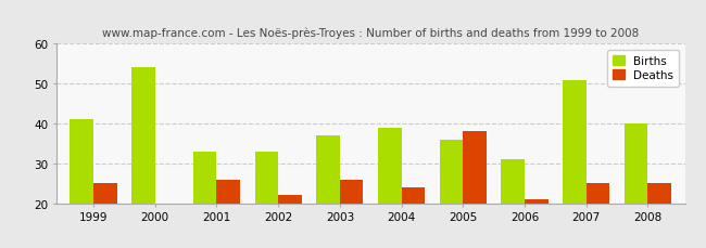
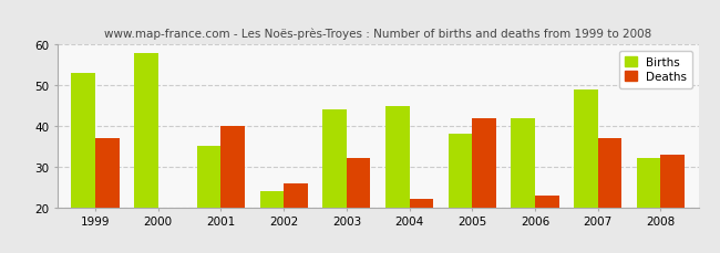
Births/1999: 41 -> 53
Deaths/1999: 25 -> 37
Births/2000: 54 -> 58
Births/2001: 33 -> 35
Deaths/2001: 26 -> 40
Births/2002: 33 -> 24
Deaths/2002: 22 -> 26
Births/2003: 37 -> 44
Deaths/2003: 26 -> 32
Births/2004: 39 -> 45
Deaths/2004: 24 -> 22
Births/2005: 36 -> 38
Deaths/2005: 38 -> 42
Births/2006: 31 -> 42
Deaths/2006: 21 -> 23
Births/2007: 51 -> 49
Deaths/2007: 25 -> 37
Births/2008: 40 -> 32
Deaths/2008: 25 -> 33
